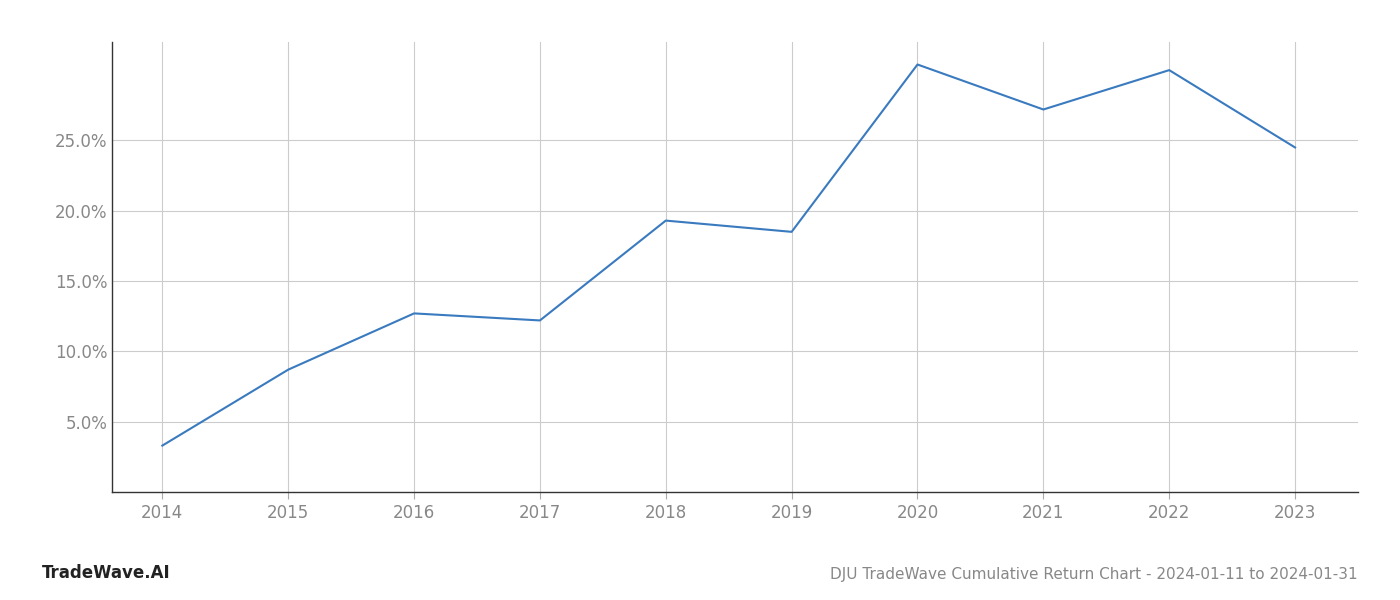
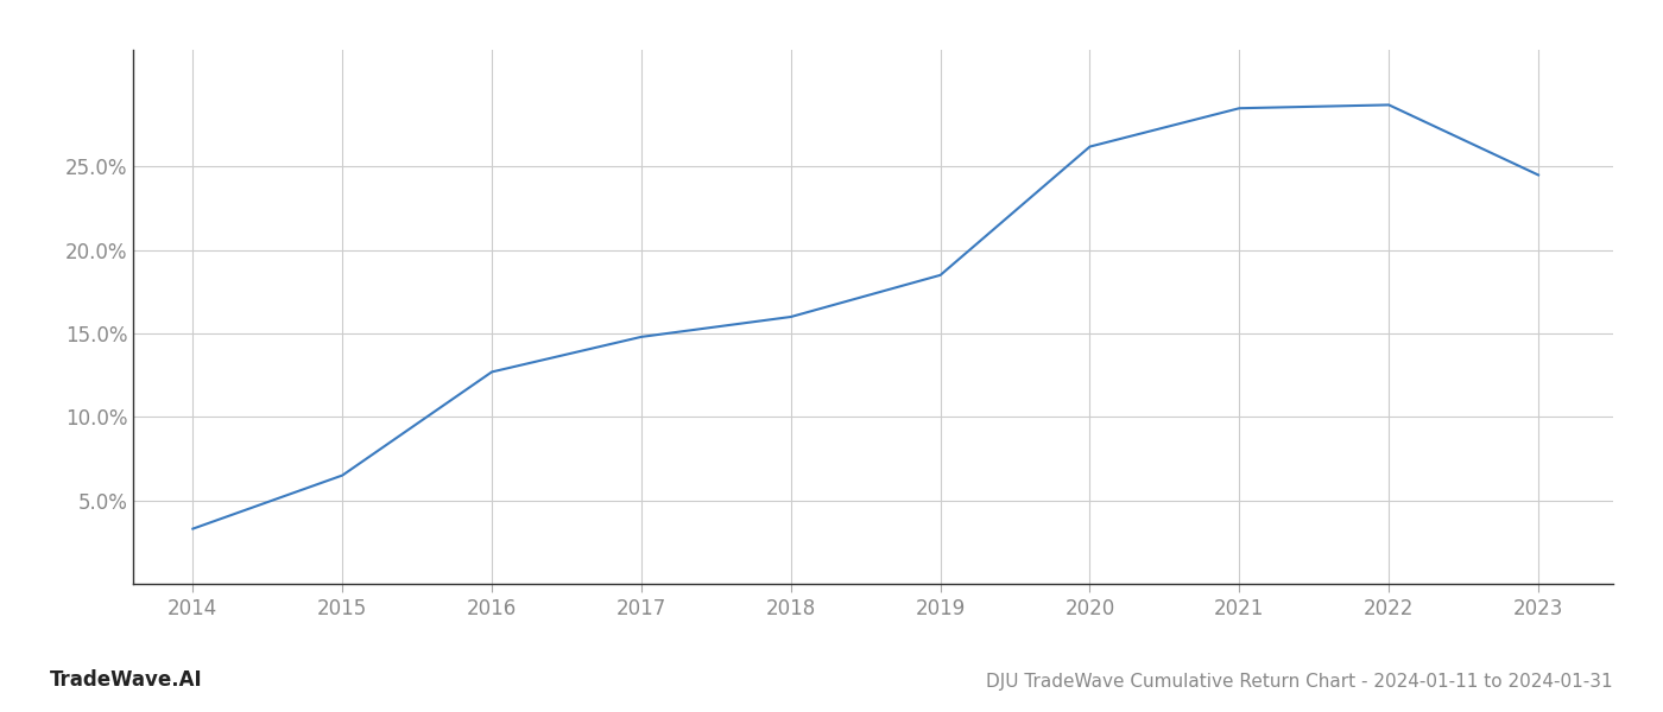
2015: 8.7% -> 6.5%
2017: 12.2% -> 14.8%
2018: 19.3% -> 16.0%
2020: 30.4% -> 26.2%
2021: 27.2% -> 28.5%
2022: 30.0% -> 28.7%
